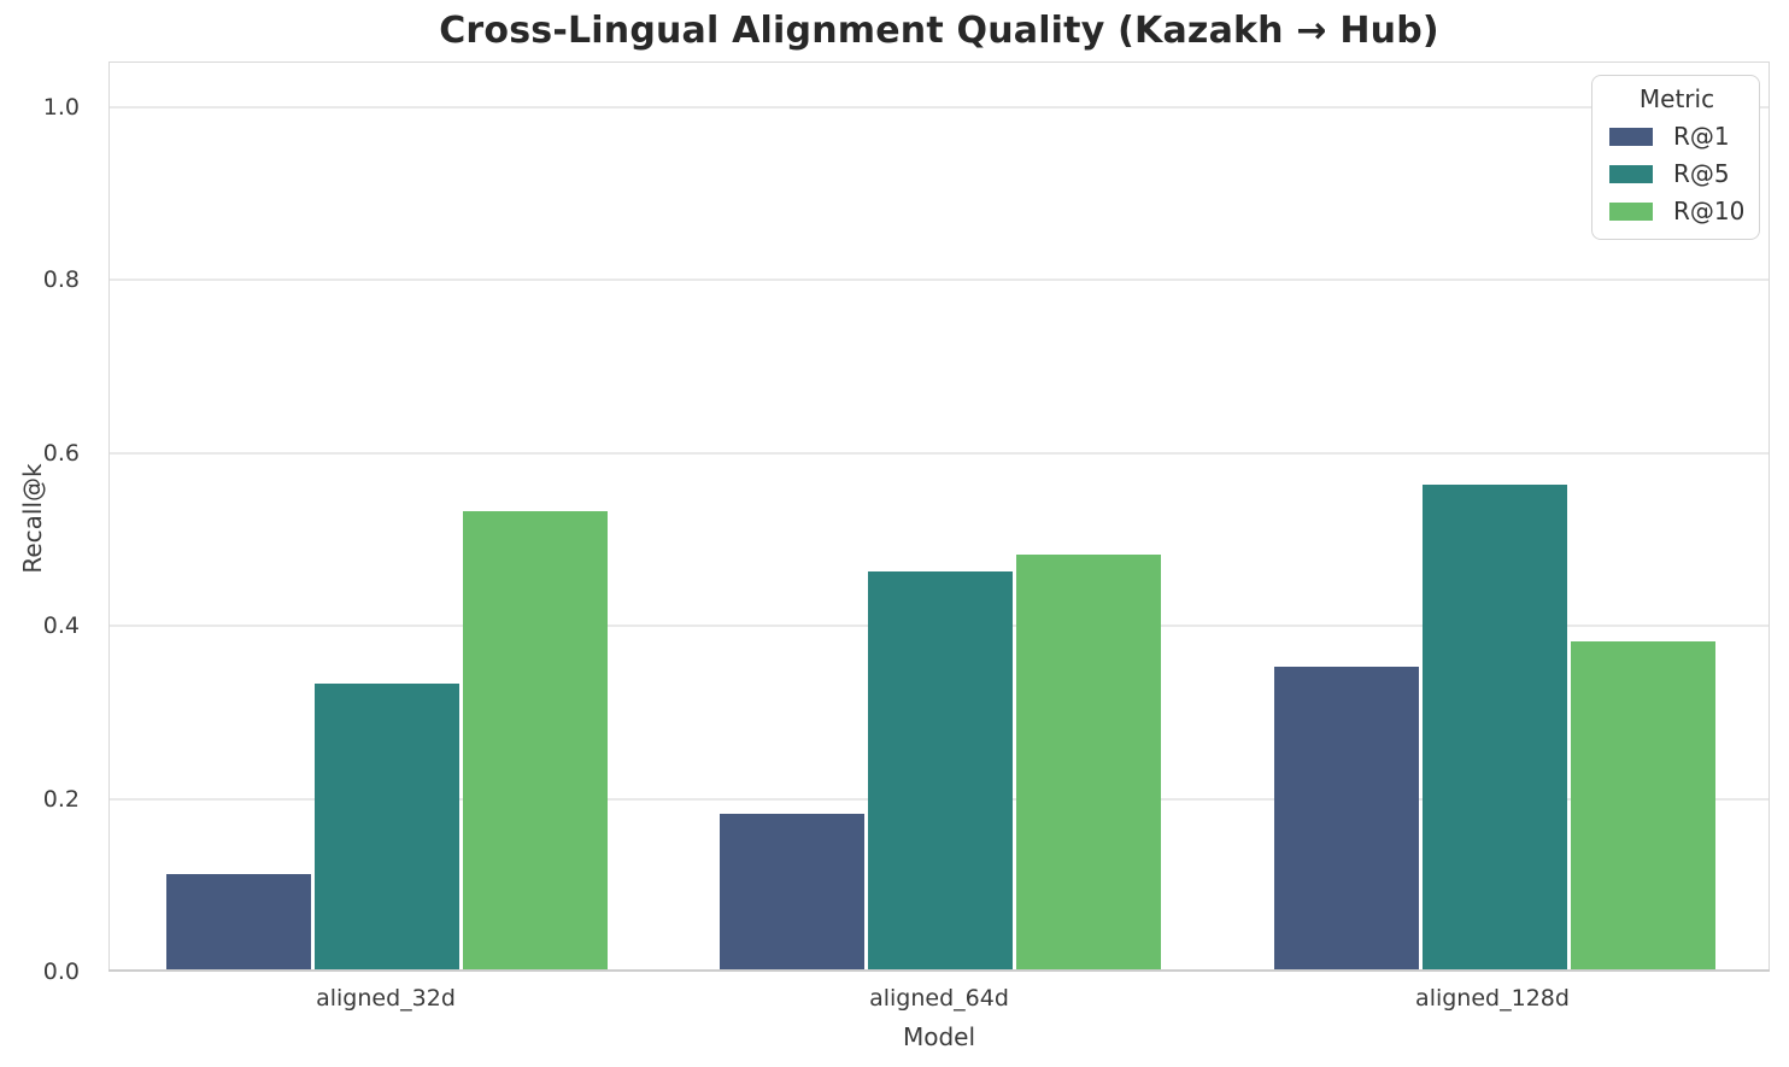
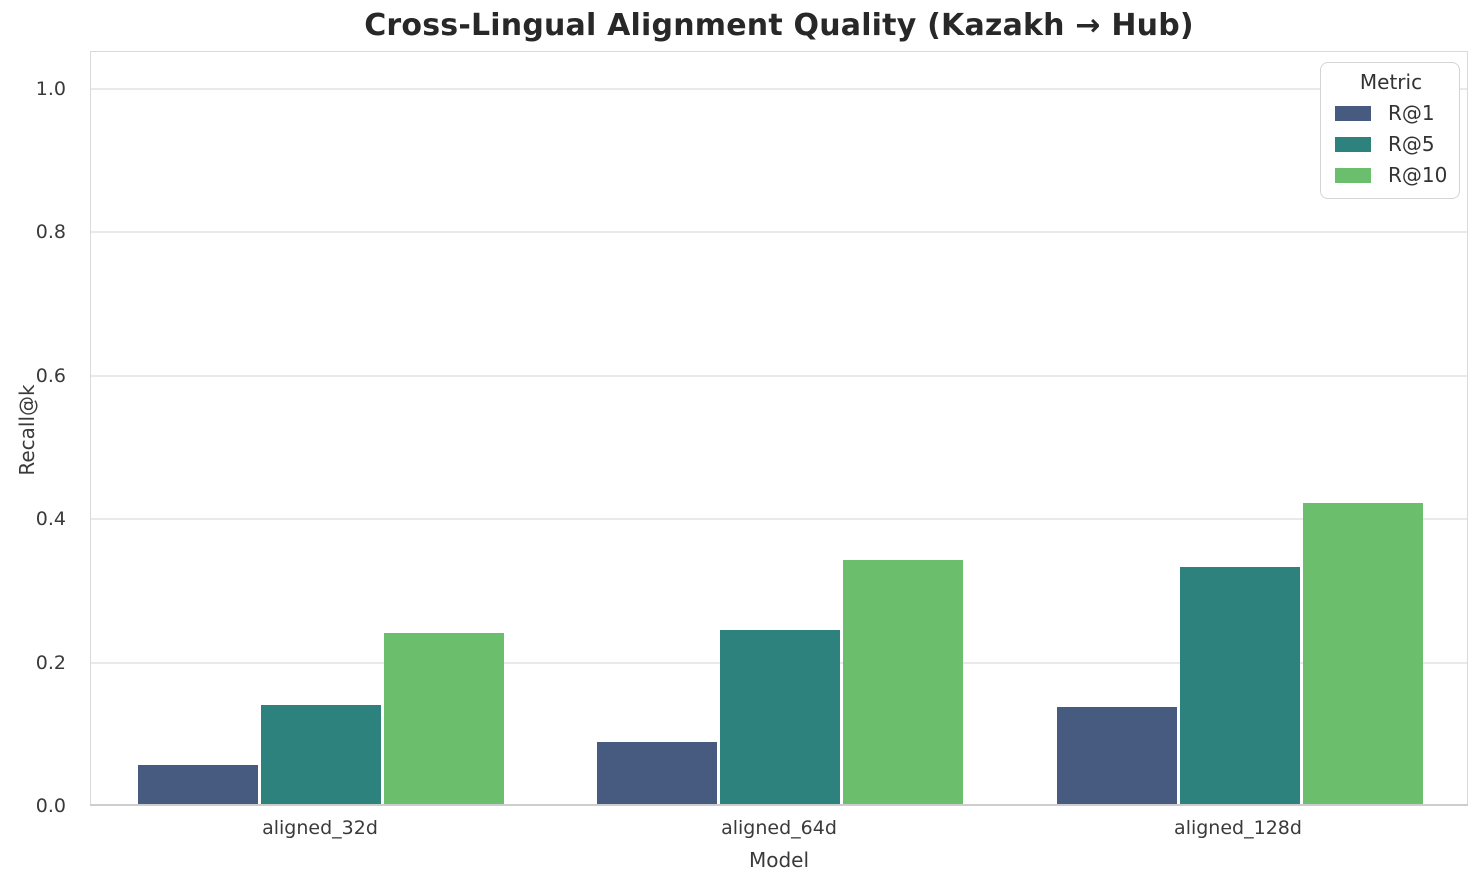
R@1/aligned_32d: 0.11 -> 0.06
R@5/aligned_32d: 0.33 -> 0.14
R@10/aligned_32d: 0.53 -> 0.24
R@1/aligned_64d: 0.18 -> 0.09
R@5/aligned_64d: 0.46 -> 0.24
R@10/aligned_64d: 0.48 -> 0.34
R@1/aligned_128d: 0.35 -> 0.14
R@5/aligned_128d: 0.56 -> 0.33
R@10/aligned_128d: 0.38 -> 0.42
